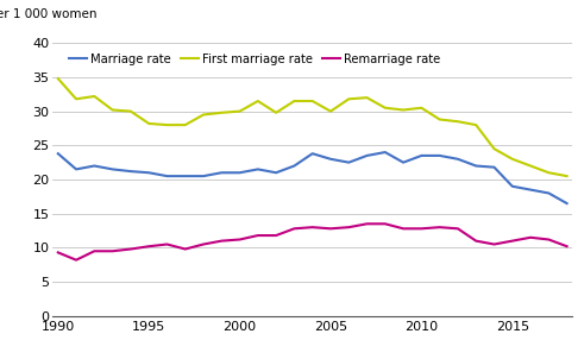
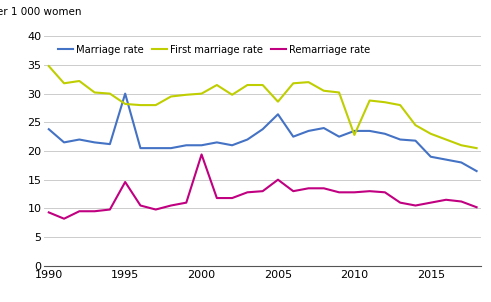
Marriage rate/1995: 21.0 -> 30.0
Remarriage rate/1995: 10.2 -> 14.6
Remarriage rate/2000: 11.2 -> 19.4
Marriage rate/2005: 23.0 -> 26.4
First marriage rate/2005: 30.0 -> 28.6
Remarriage rate/2005: 12.8 -> 15.0
First marriage rate/2010: 30.5 -> 22.8
